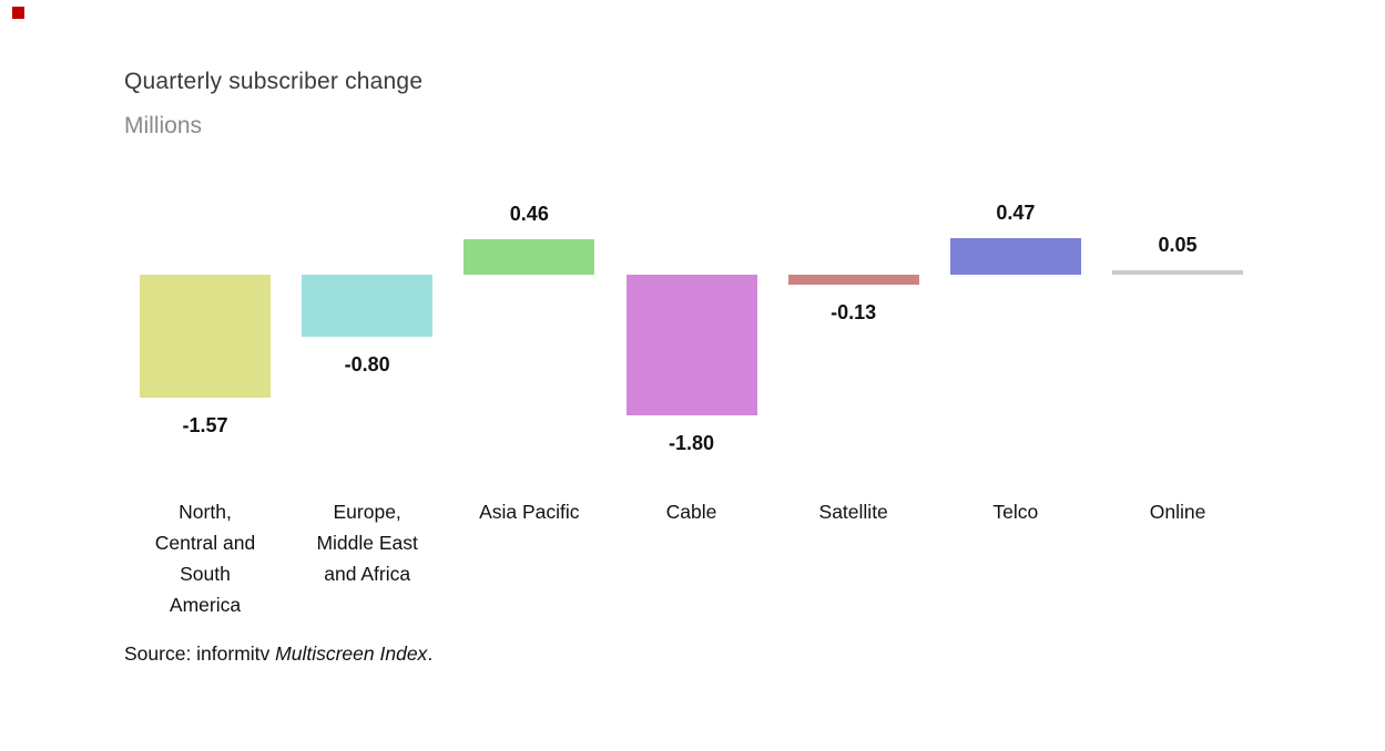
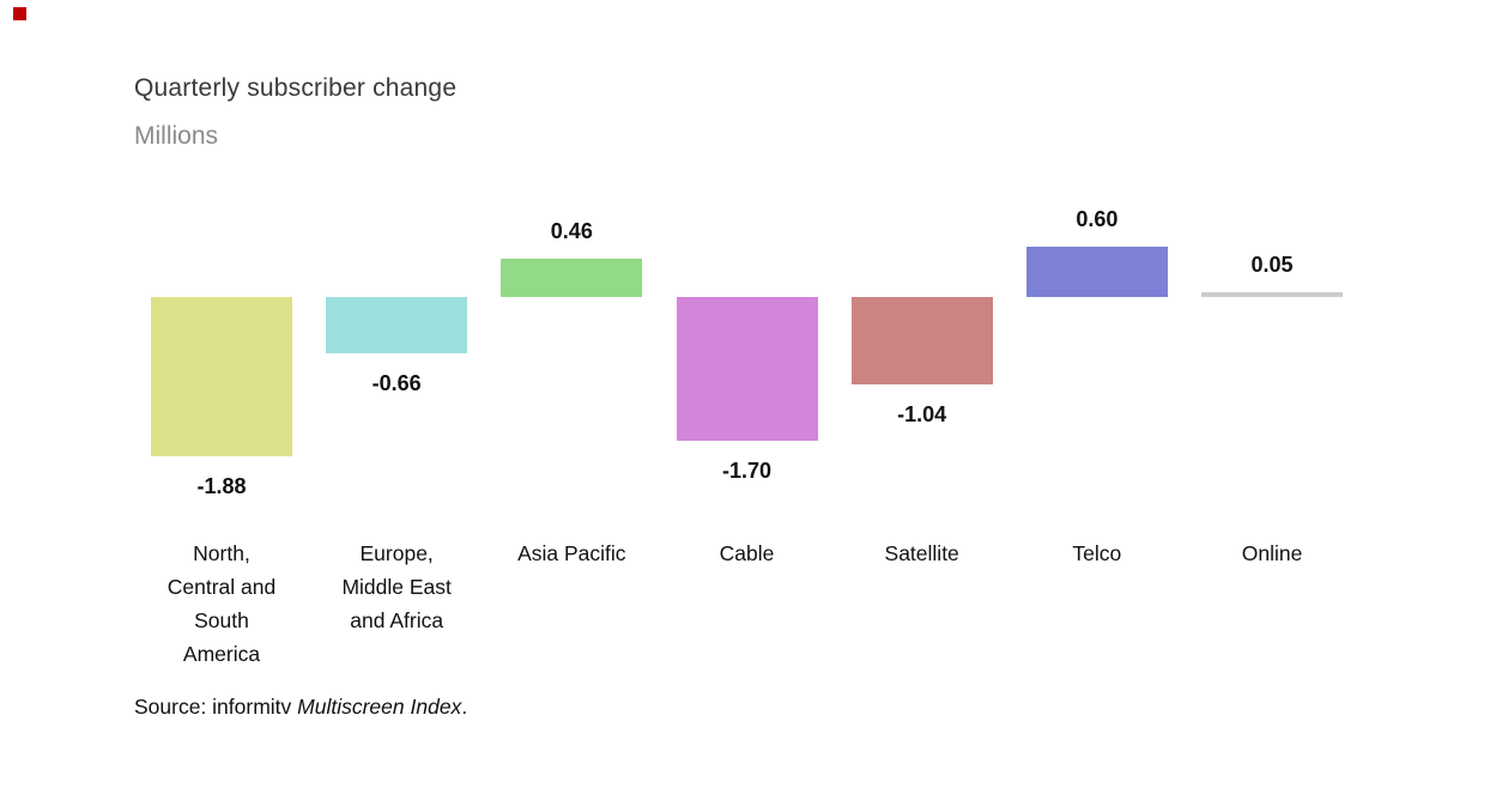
North, Central and South America: -1.57 -> -1.88
Europe, Middle East and Africa: -0.80 -> -0.66
Cable: -1.80 -> -1.70
Satellite: -0.13 -> -1.04
Telco: 0.47 -> 0.60
